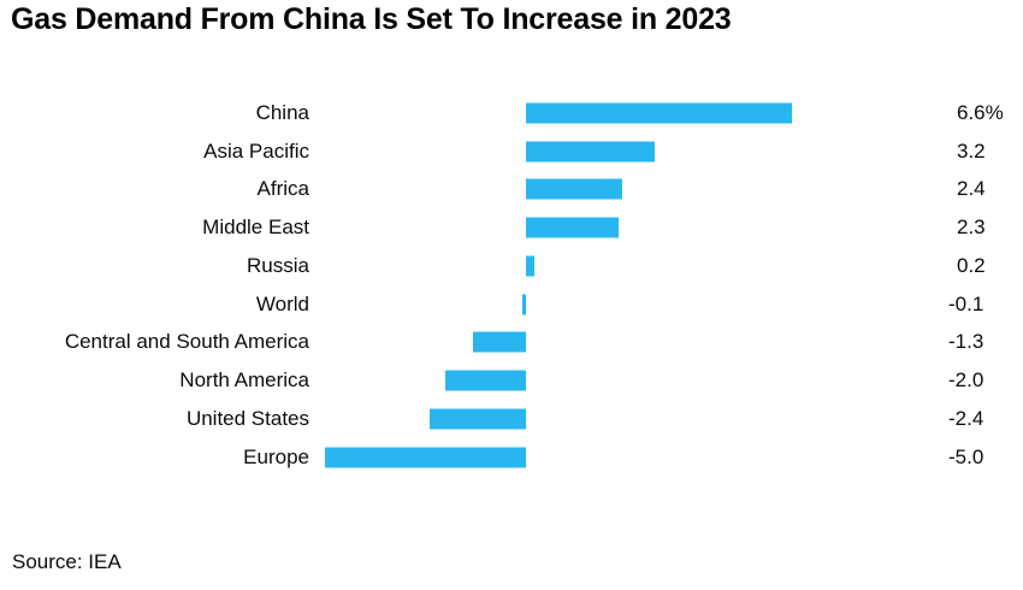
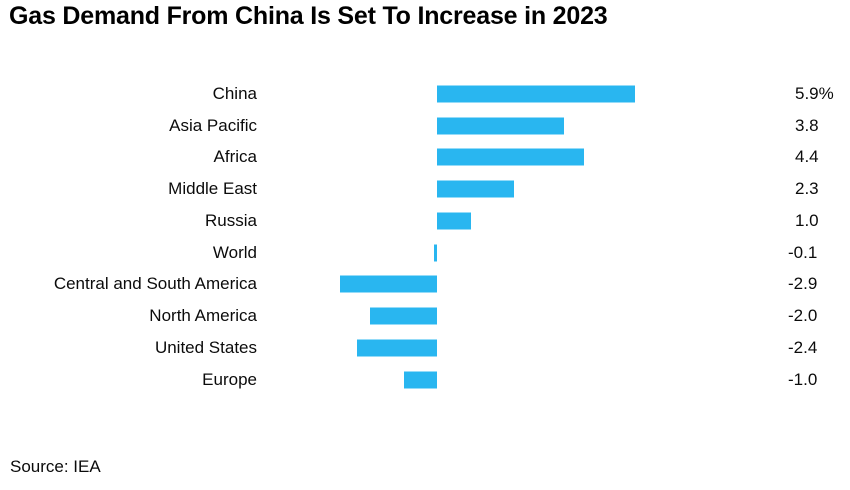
China: 6.6% -> 5.9%
Asia Pacific: 3.2 -> 3.8
Africa: 2.4 -> 4.4
Russia: 0.2 -> 1.0
Central and South America: -1.3 -> -2.9
Europe: -5.0 -> -1.0
